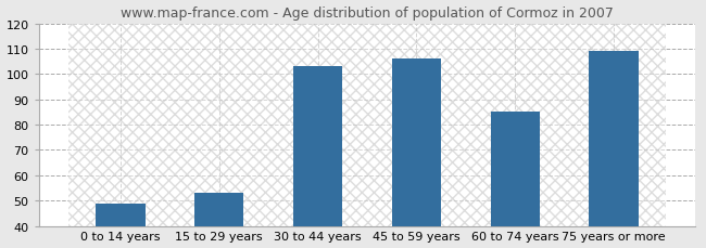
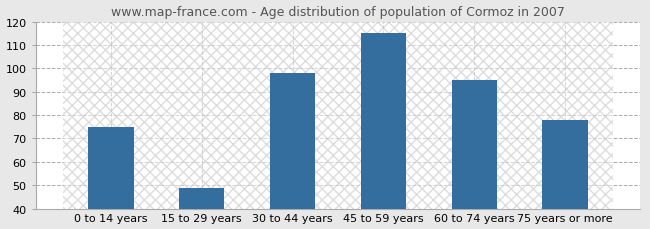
0 to 14 years: 49 -> 75
15 to 29 years: 53 -> 49
30 to 44 years: 103 -> 98
45 to 59 years: 106 -> 115
60 to 74 years: 85 -> 95
75 years or more: 109 -> 78
